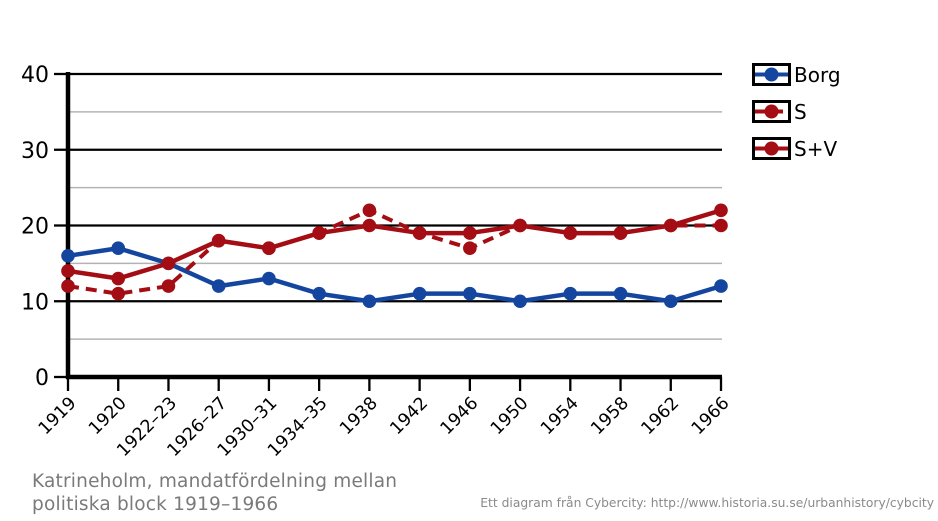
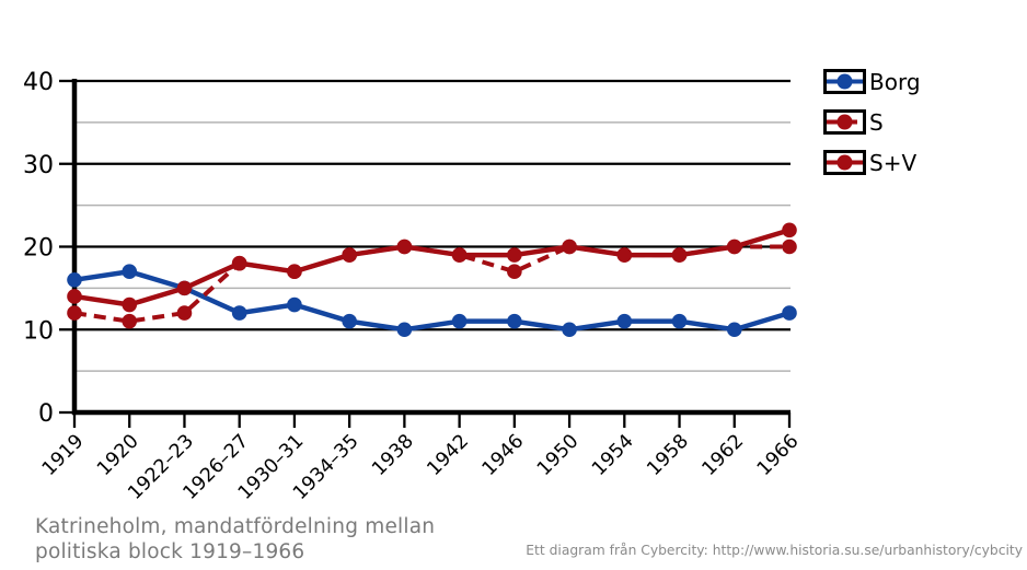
S/1938: 22 -> 20
